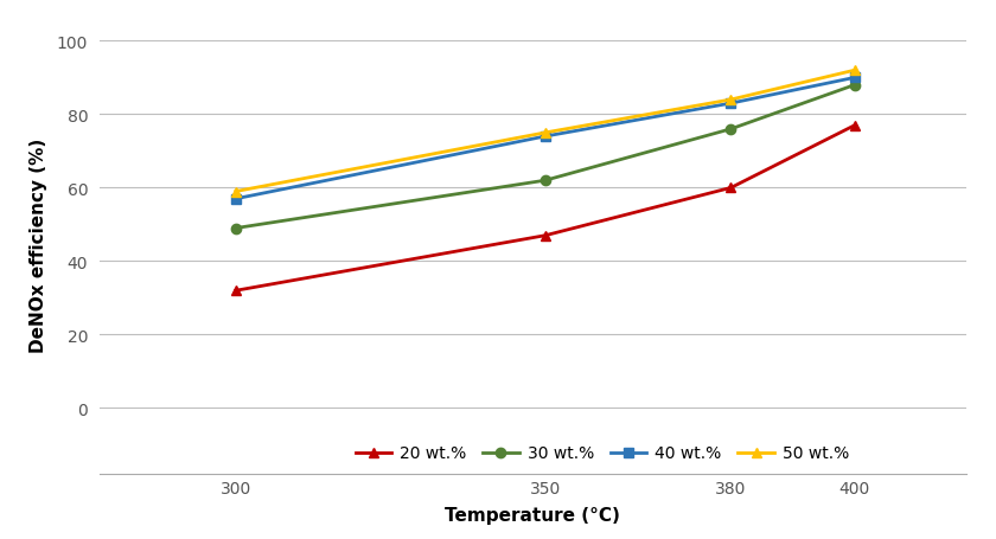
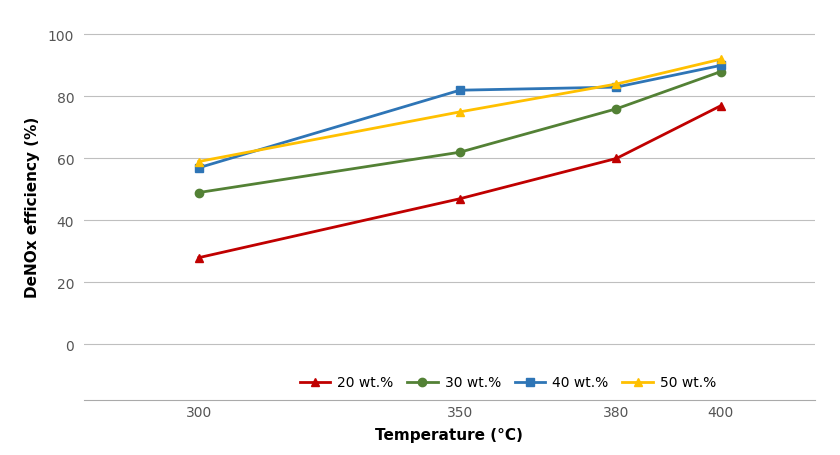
20 wt.%/300: 32 -> 28
40 wt.%/350: 74 -> 82
